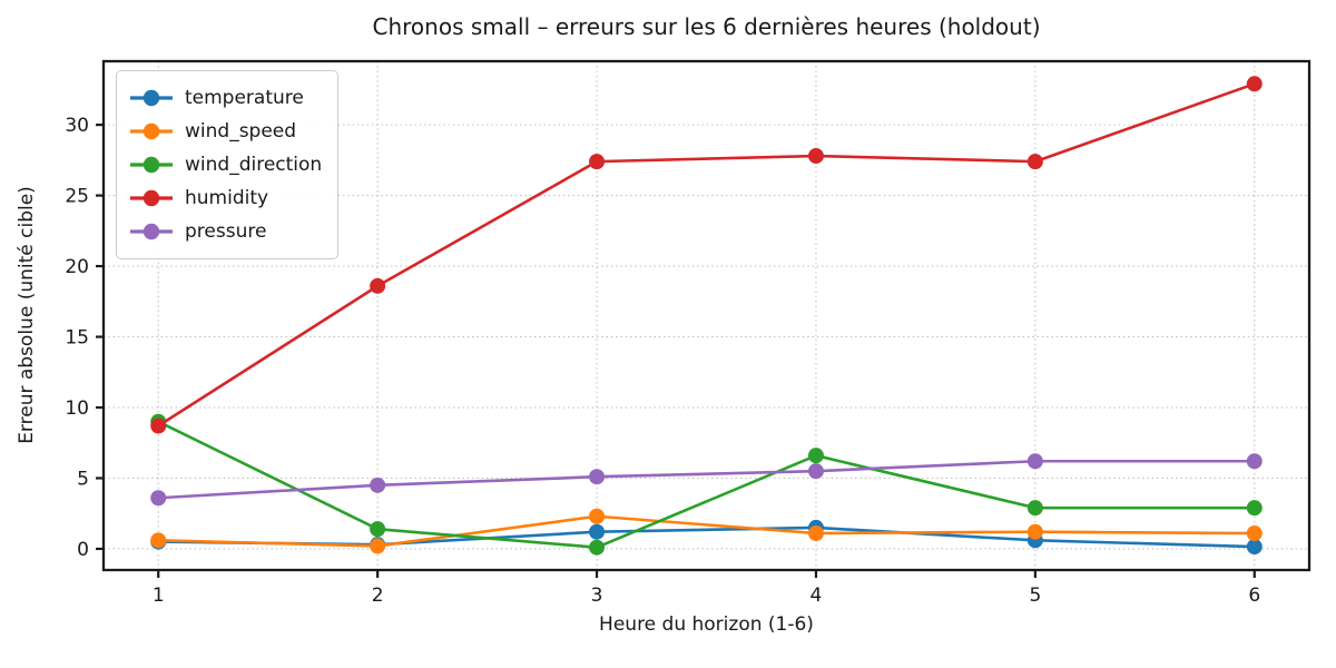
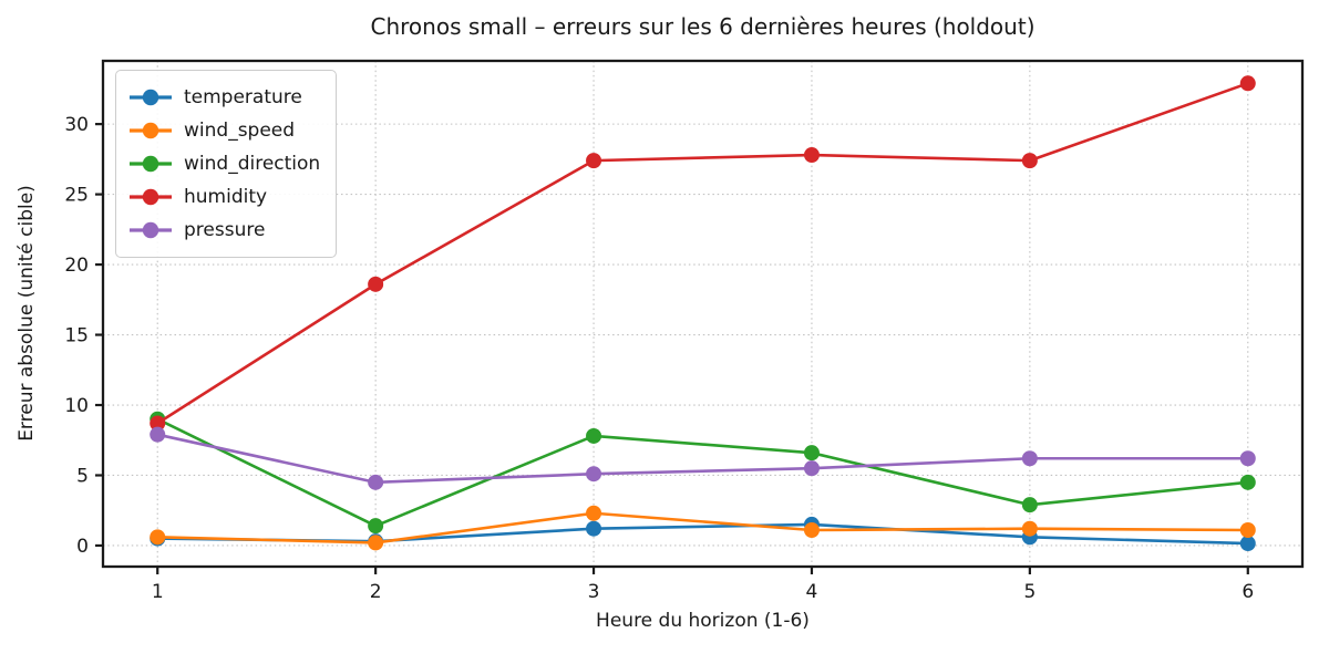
pressure/1: 3.6 -> 7.9
wind_direction/3: 0.1 -> 7.8
wind_direction/6: 2.9 -> 4.5
